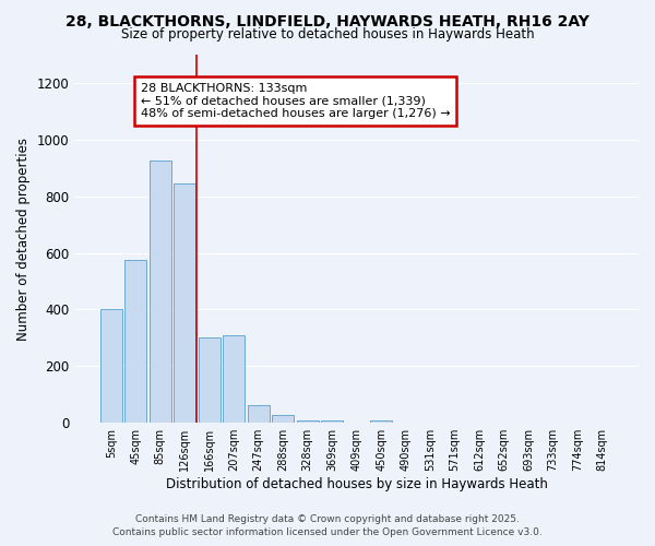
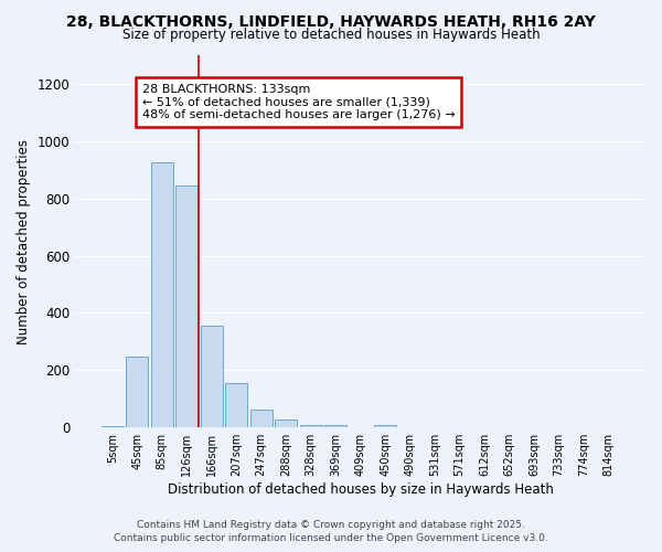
5sqm: 400 -> 5
45sqm: 575 -> 247
166sqm: 300 -> 355
207sqm: 310 -> 155
